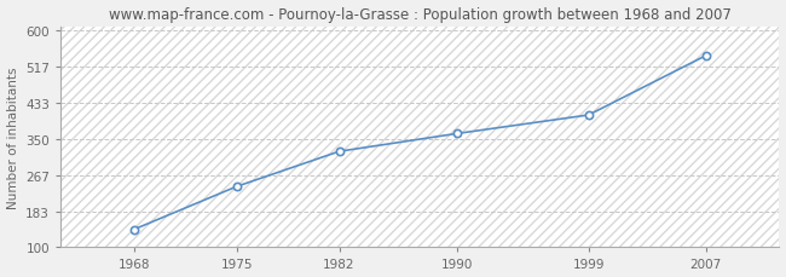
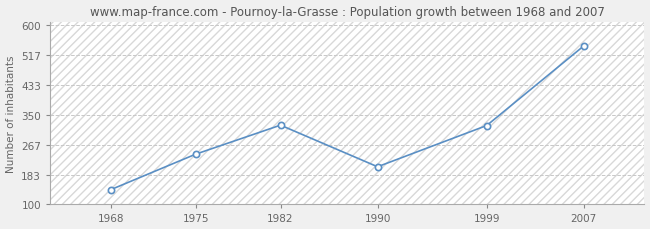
1990: 362 -> 205
1999: 405 -> 320
